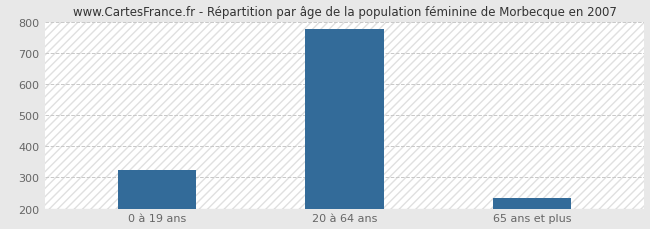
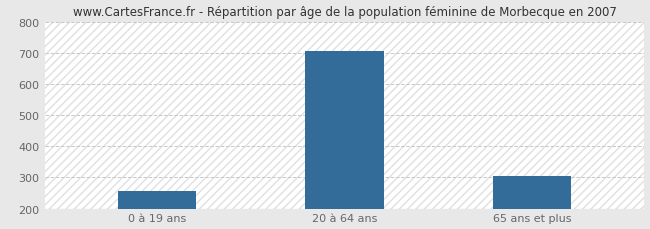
0 à 19 ans: 325 -> 255
20 à 64 ans: 775 -> 705
65 ans et plus: 235 -> 305
